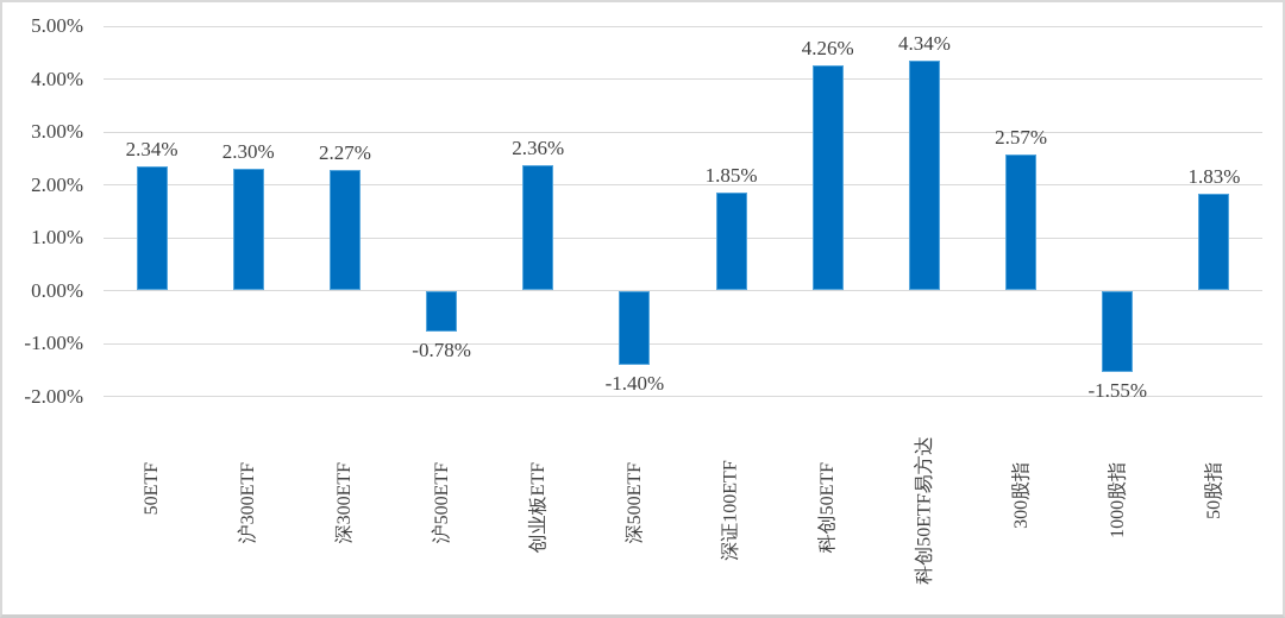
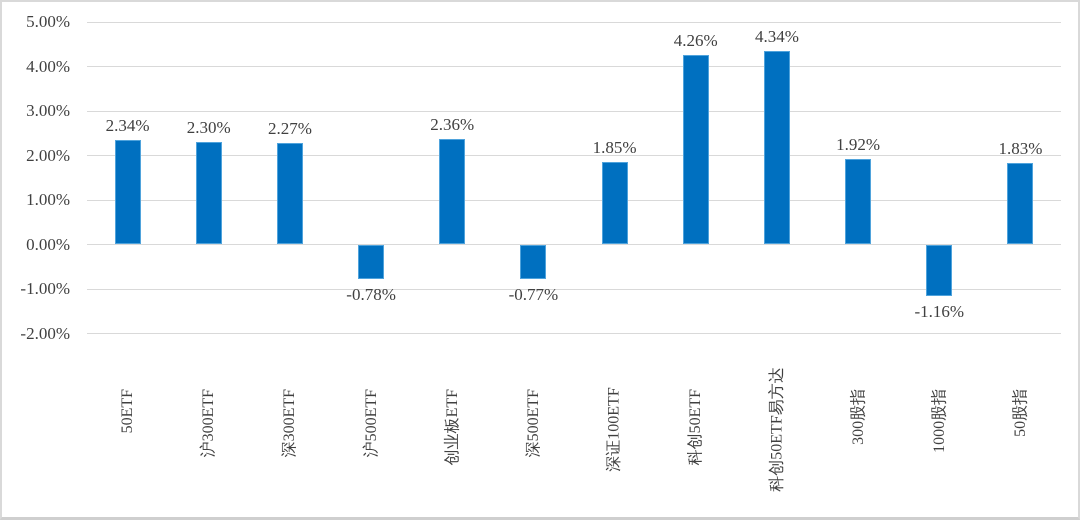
深500ETF: -1.40% -> -0.77%
300股指: 2.57% -> 1.92%
1000股指: -1.55% -> -1.16%
